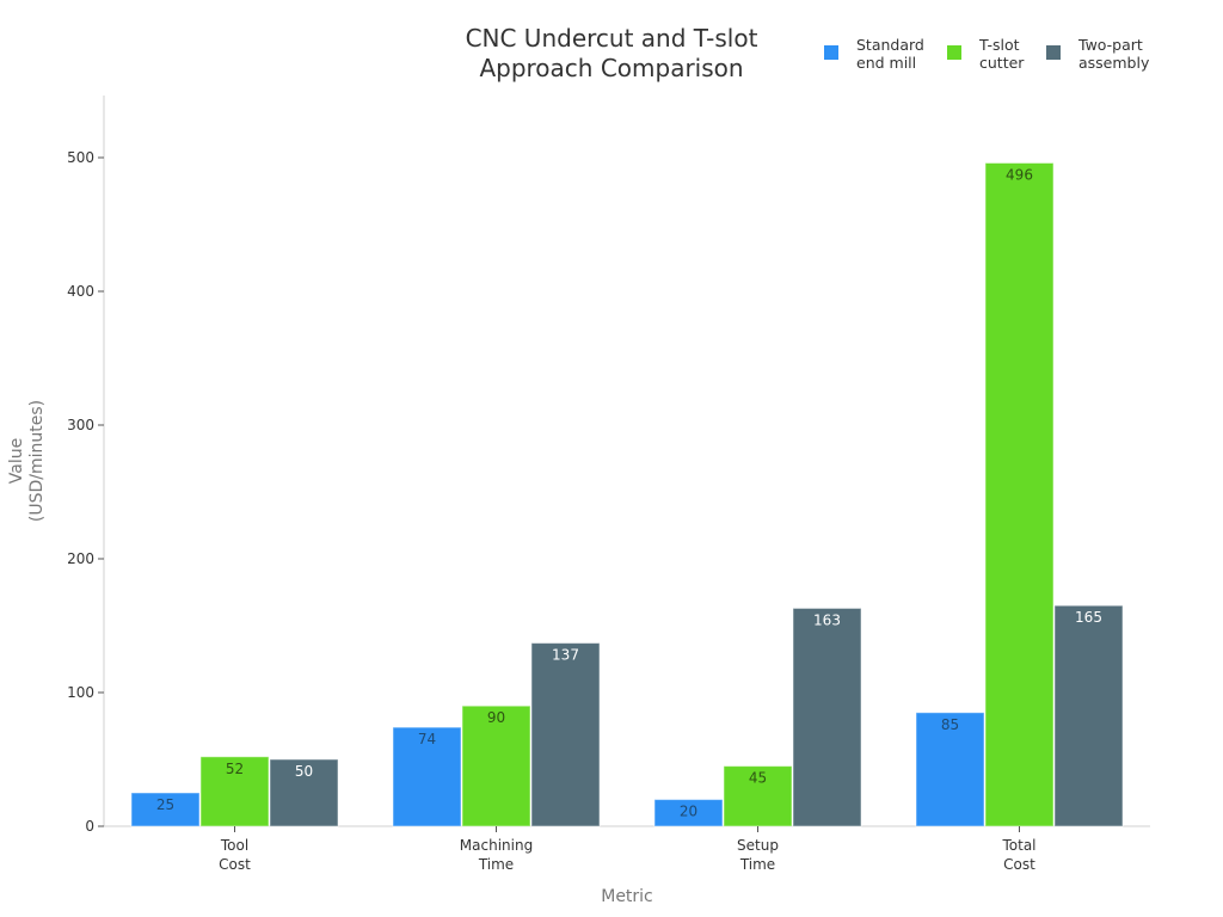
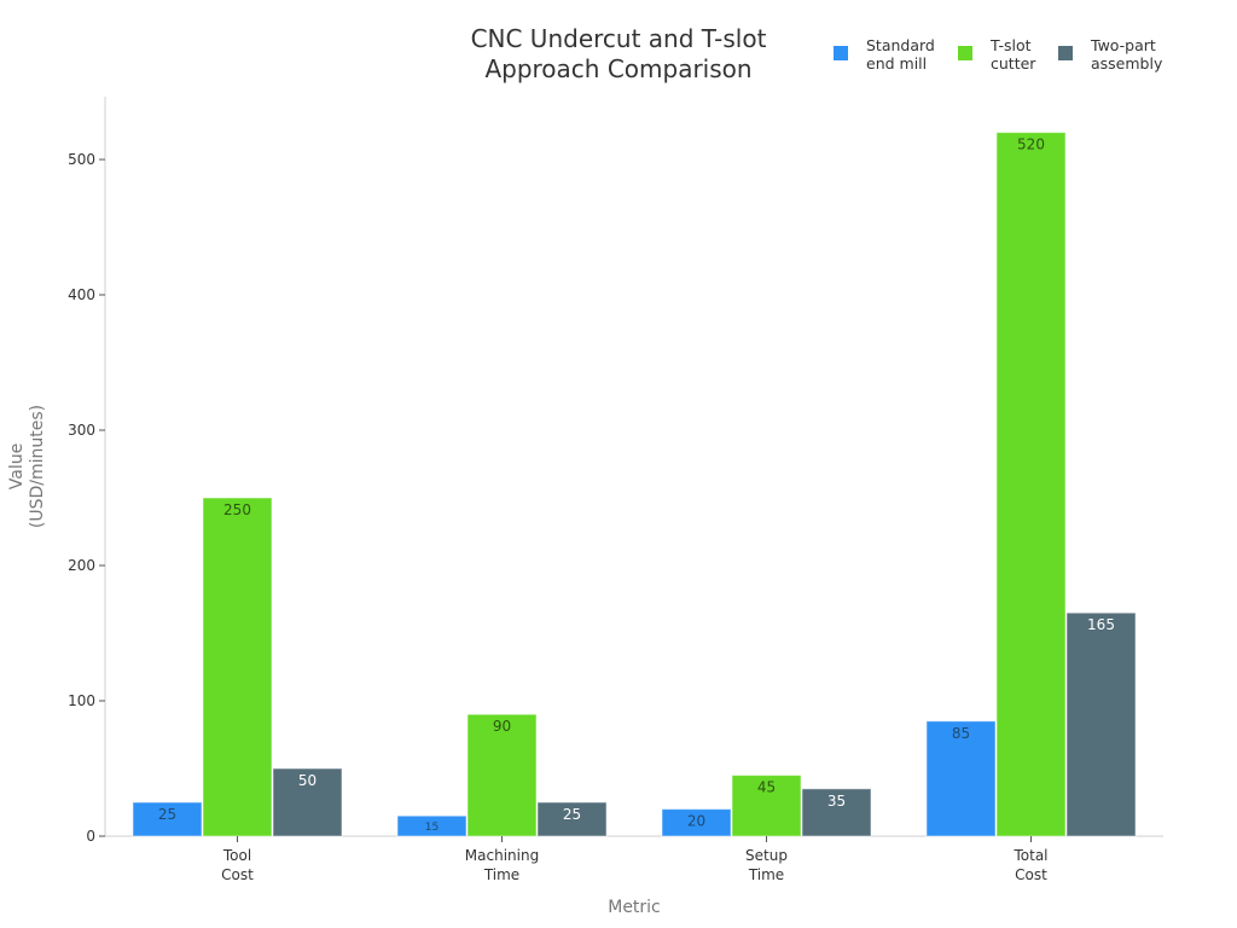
T-slot cutter/Tool Cost: 52 -> 250
Standard end mill/Machining Time: 74 -> 15
Two-part assembly/Machining Time: 137 -> 25
Two-part assembly/Setup Time: 163 -> 35
T-slot cutter/Total Cost: 496 -> 520
